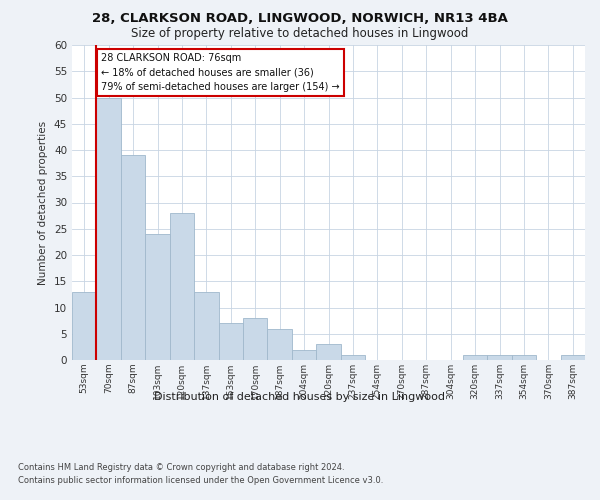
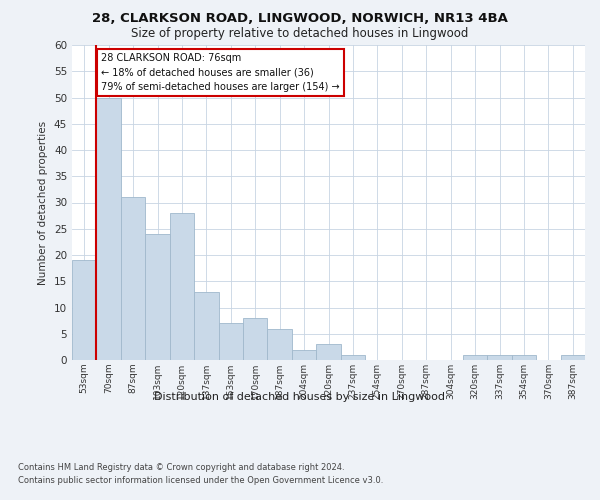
53sqm: 13 -> 19
87sqm: 39 -> 31
